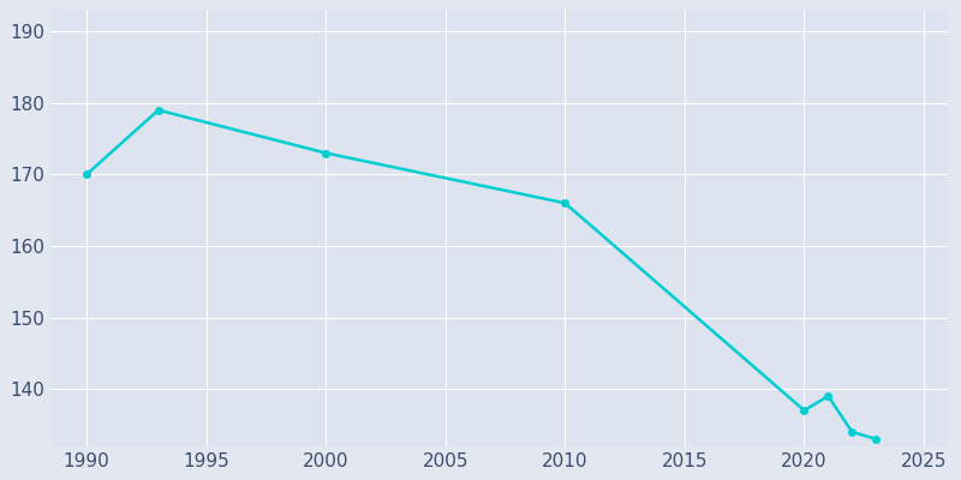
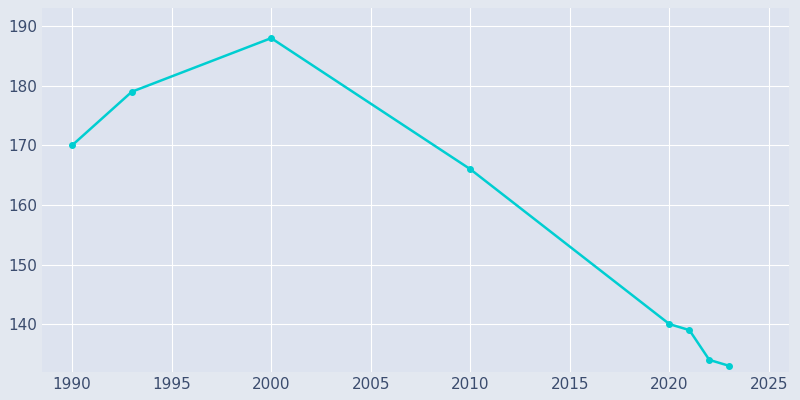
2000: 173 -> 188
2020: 137 -> 140
